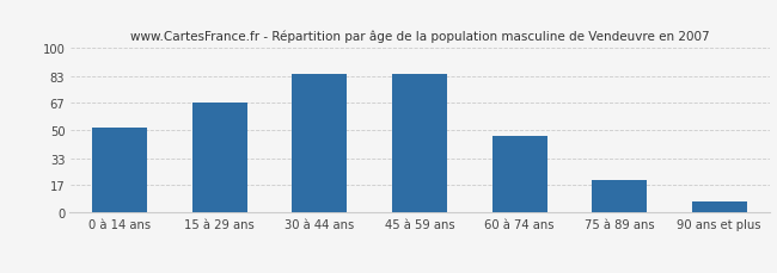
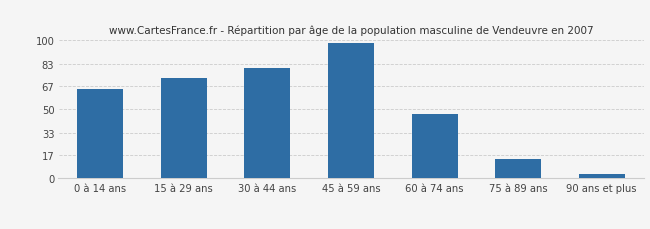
0 à 14 ans: 52 -> 65
15 à 29 ans: 67 -> 73
30 à 44 ans: 84 -> 80
45 à 59 ans: 84 -> 98
75 à 89 ans: 20 -> 14
90 ans et plus: 7 -> 3
